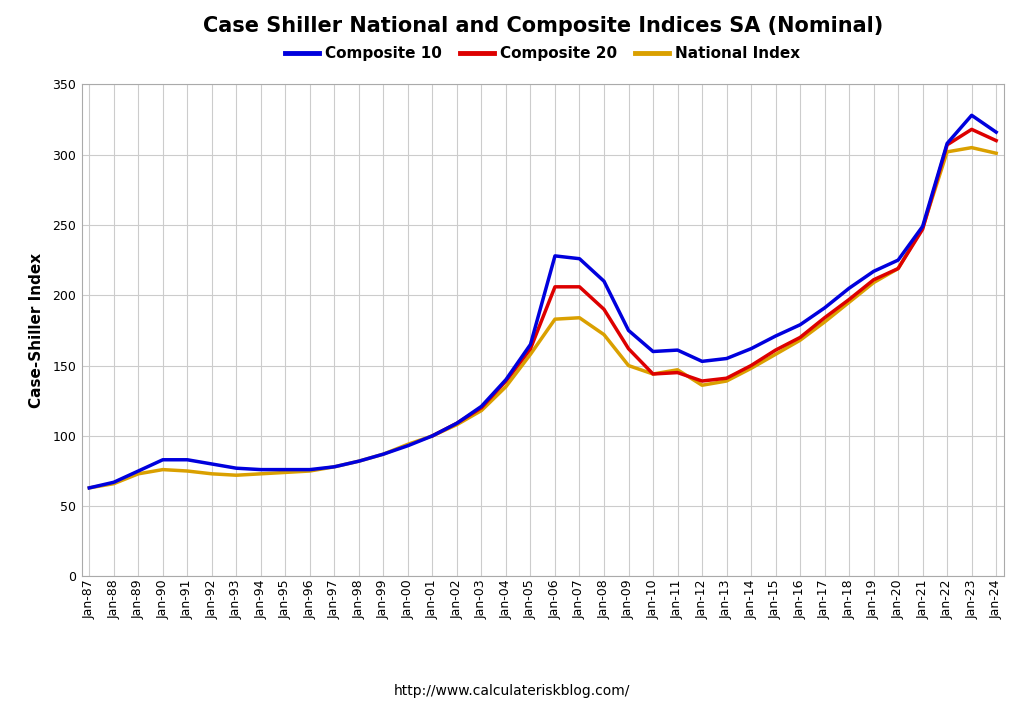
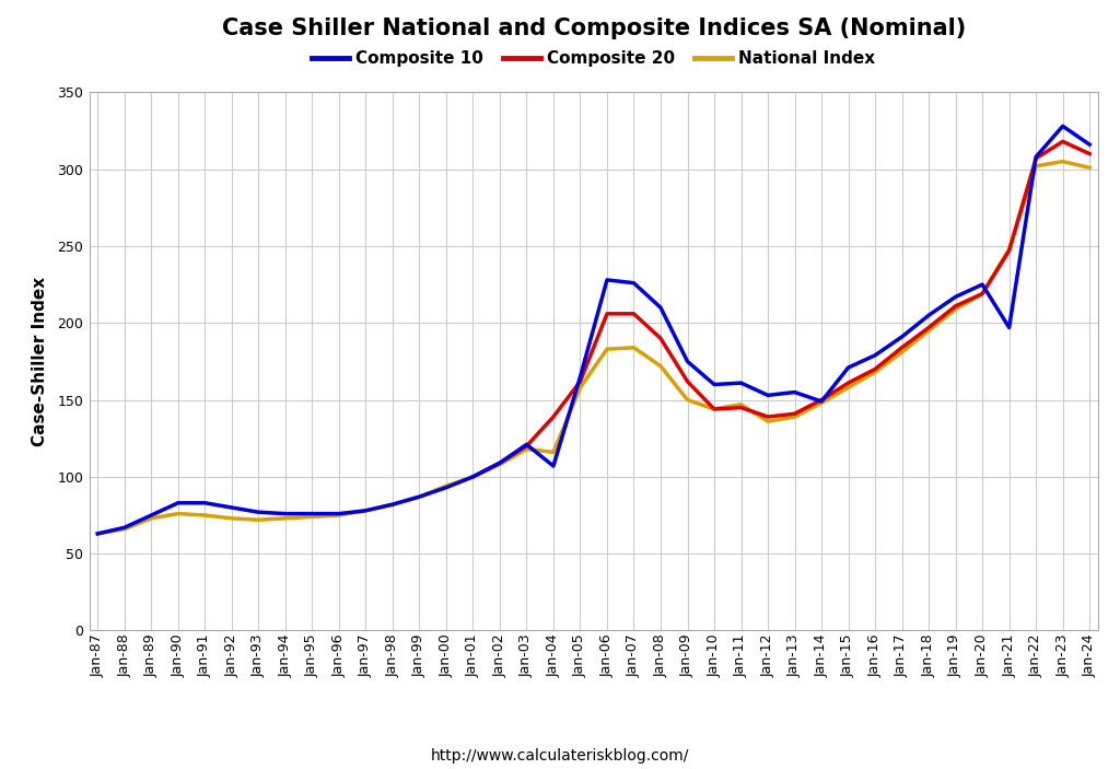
Composite 10/Jan-04: 140 -> 107
National Index/Jan-04: 135 -> 116
Composite 10/Jan-14: 162 -> 149
Composite 10/Jan-21: 249 -> 197
